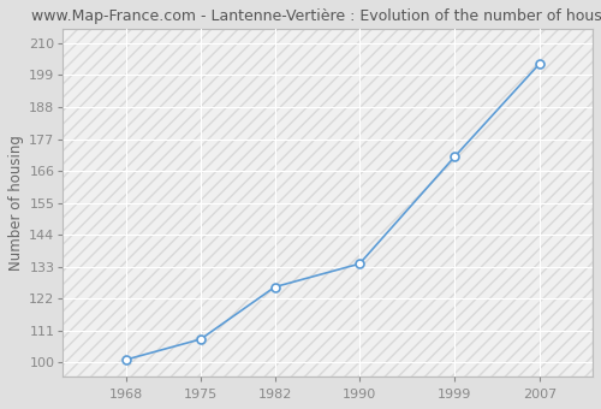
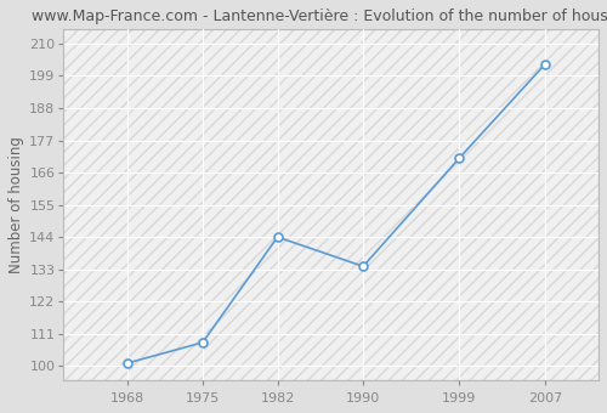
1982: 126 -> 144
